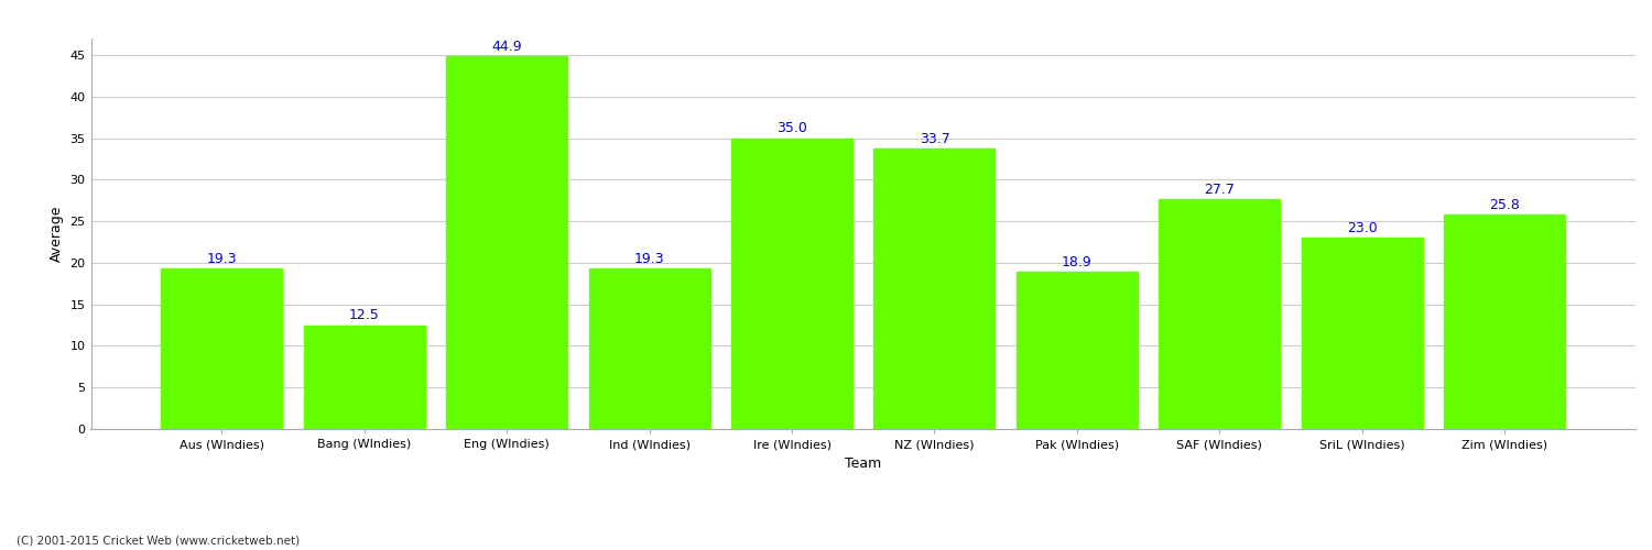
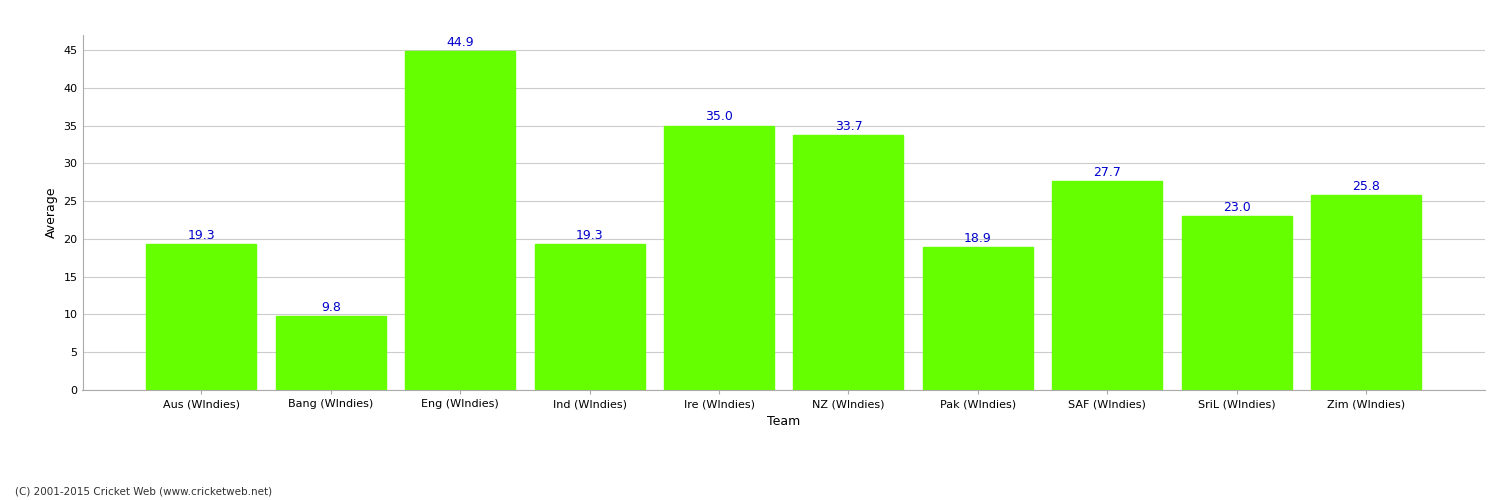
Bang (WIndies): 12.5 -> 9.8
